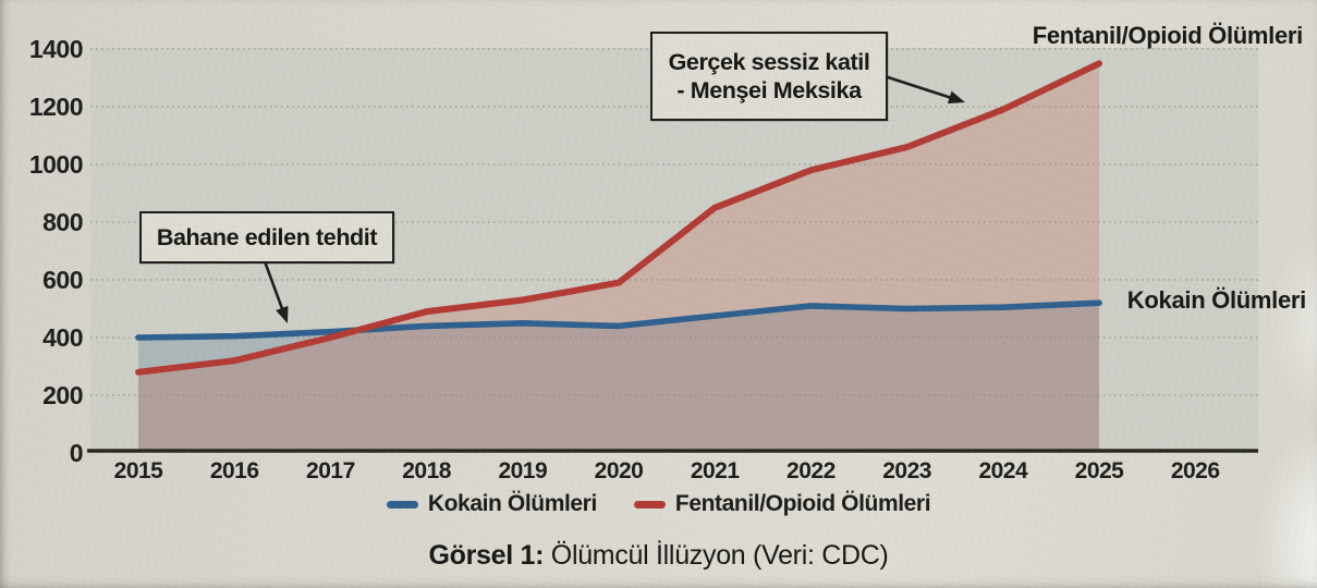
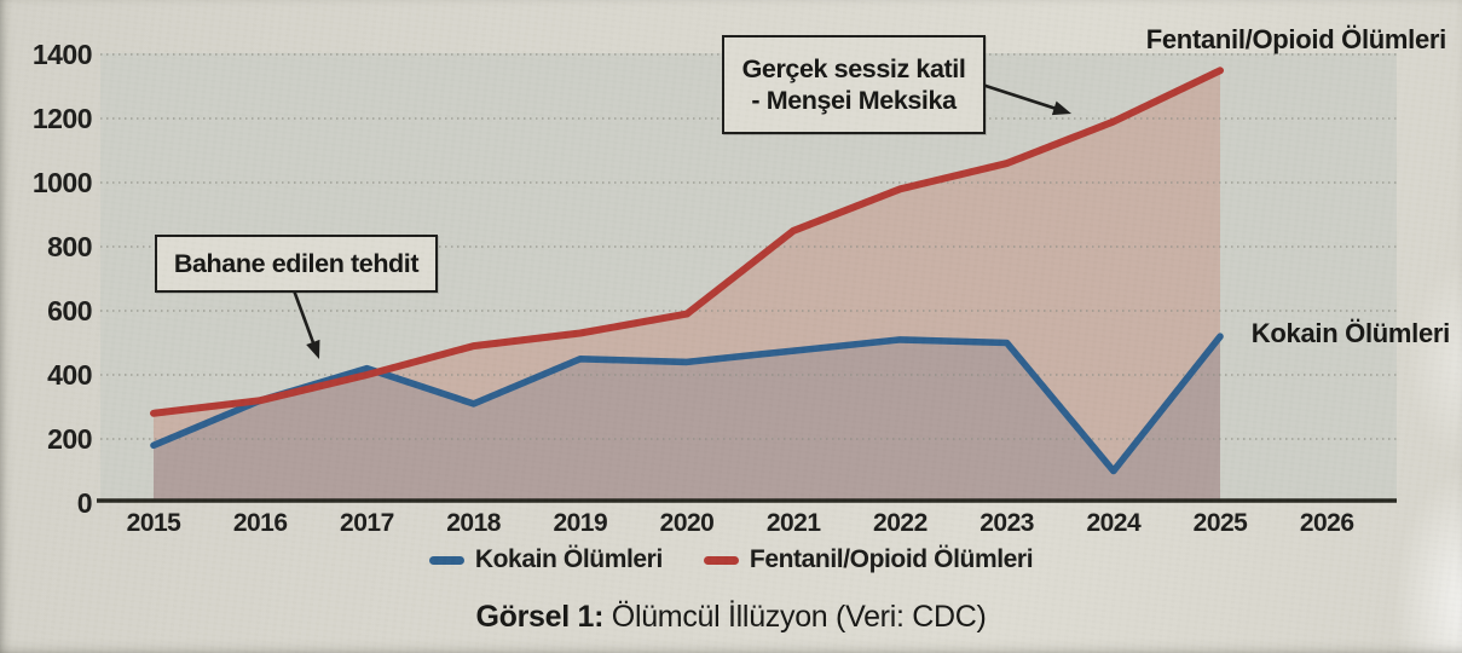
Kokain Ölümleri/2015: 400 -> 180
Kokain Ölümleri/2016: 400 -> 320
Kokain Ölümleri/2018: 440 -> 310
Kokain Ölümleri/2024: 500 -> 100
